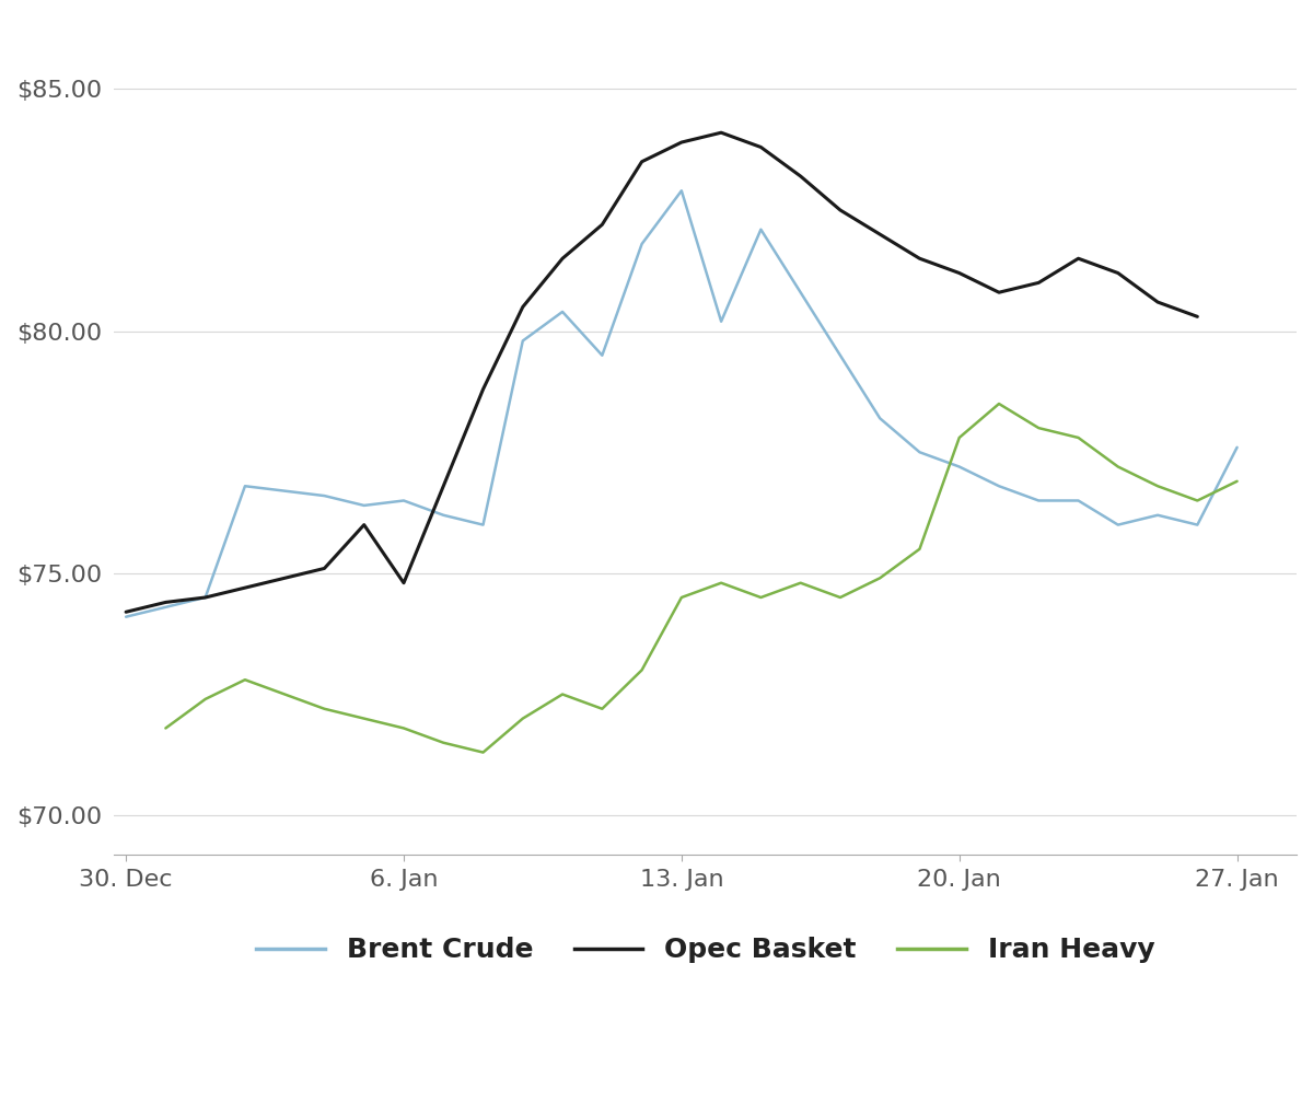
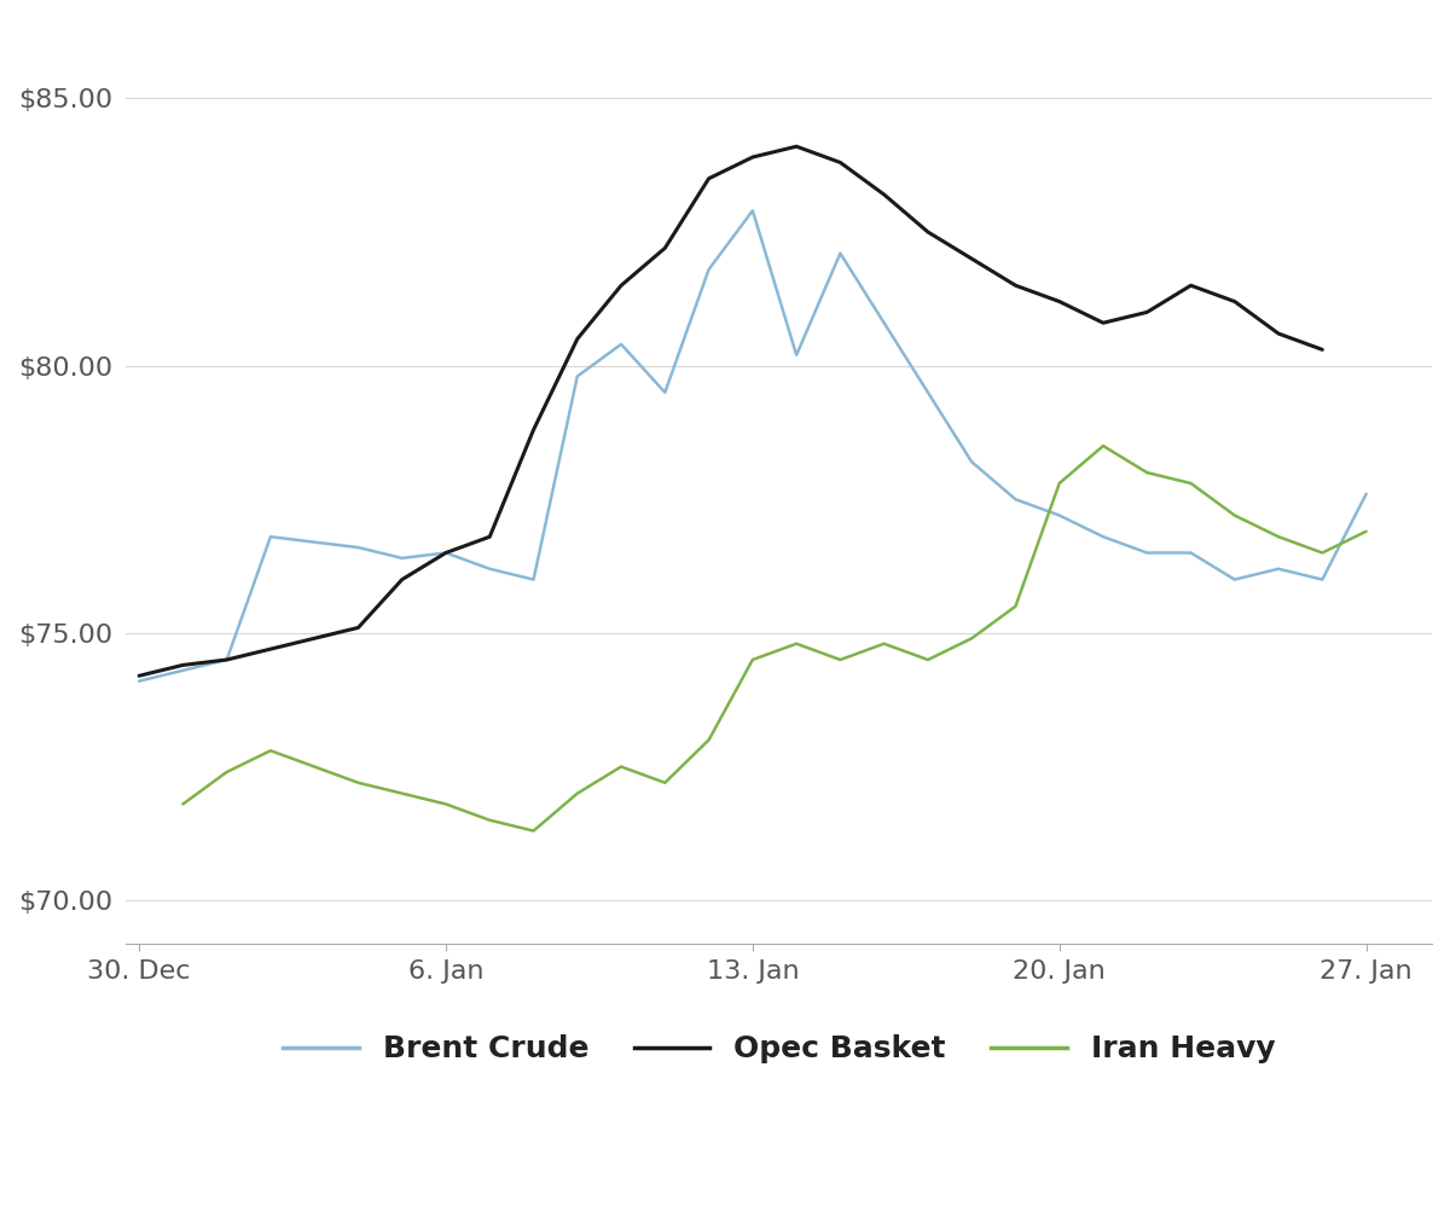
Opec Basket/6. Jan: $74.8 -> $76.5
